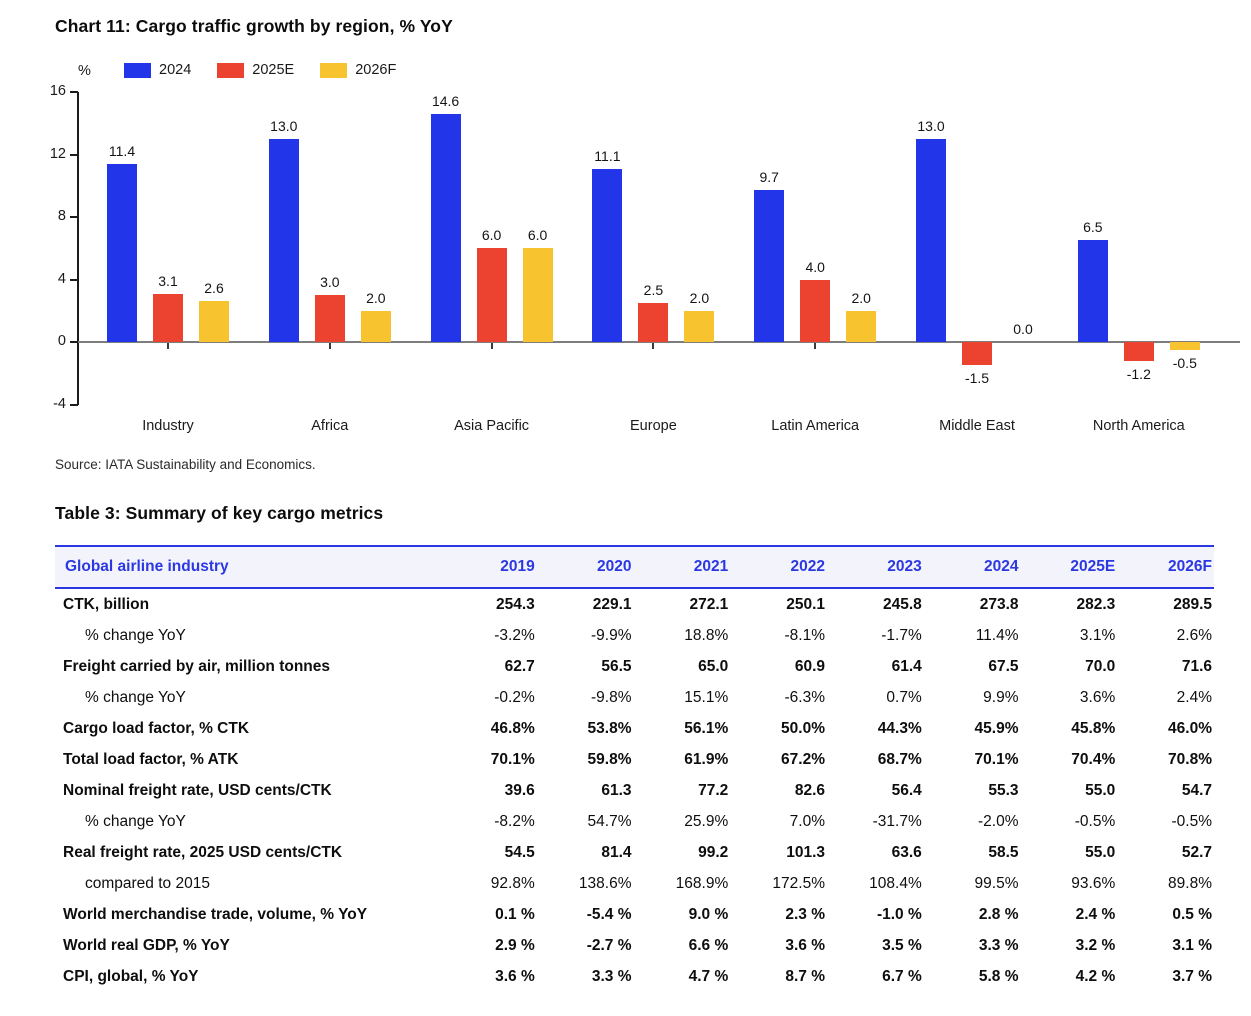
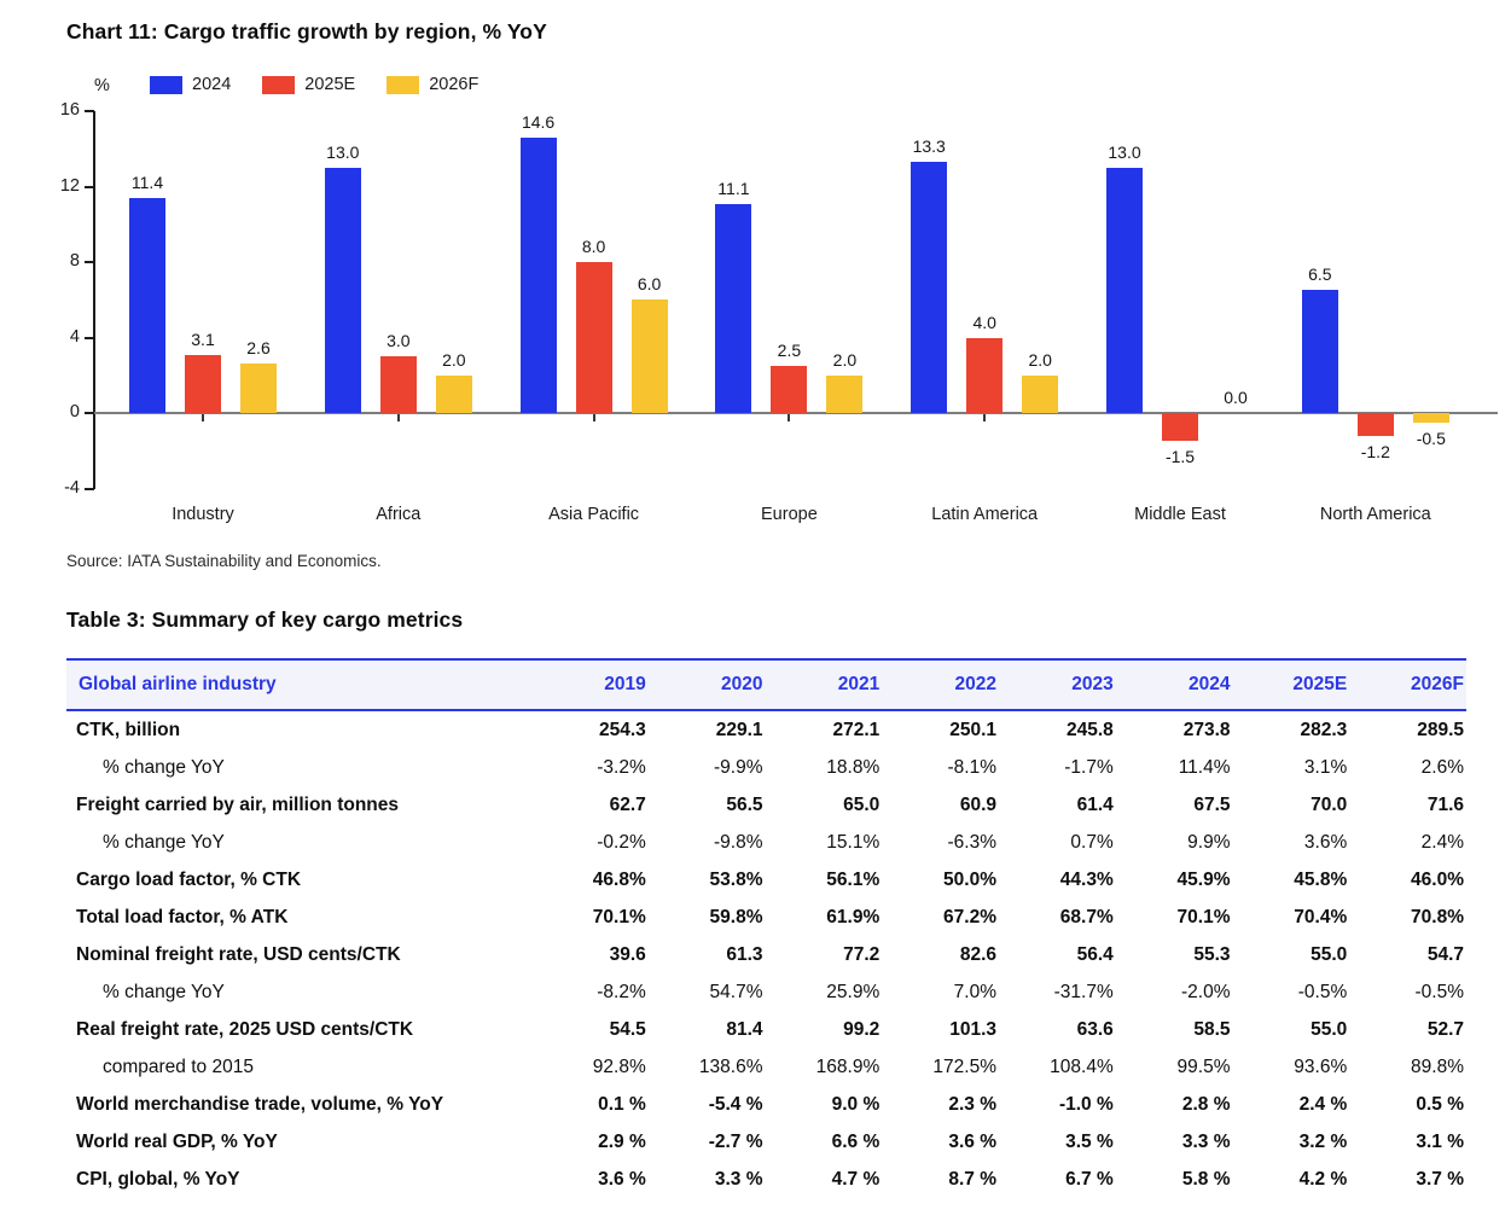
Chart 11: Cargo traffic growth by region, % YoY/2025E/Asia Pacific: 6.0 -> 8.0
Chart 11: Cargo traffic growth by region, % YoY/2024/Latin America: 9.7 -> 13.3
